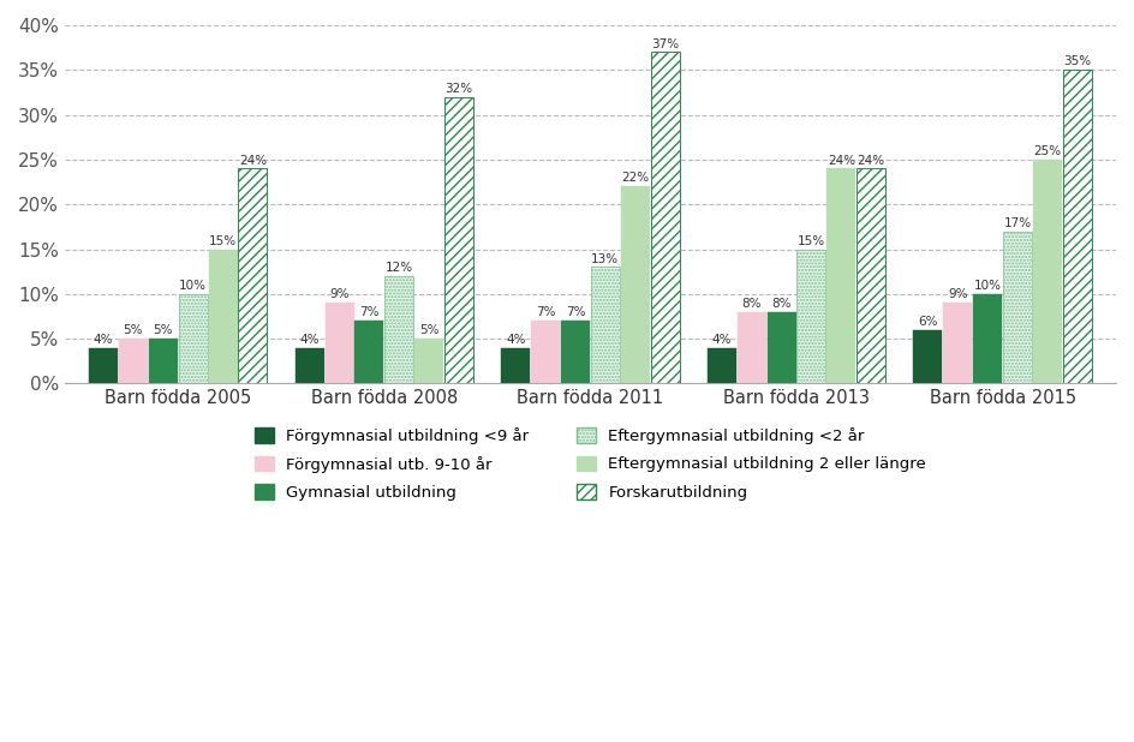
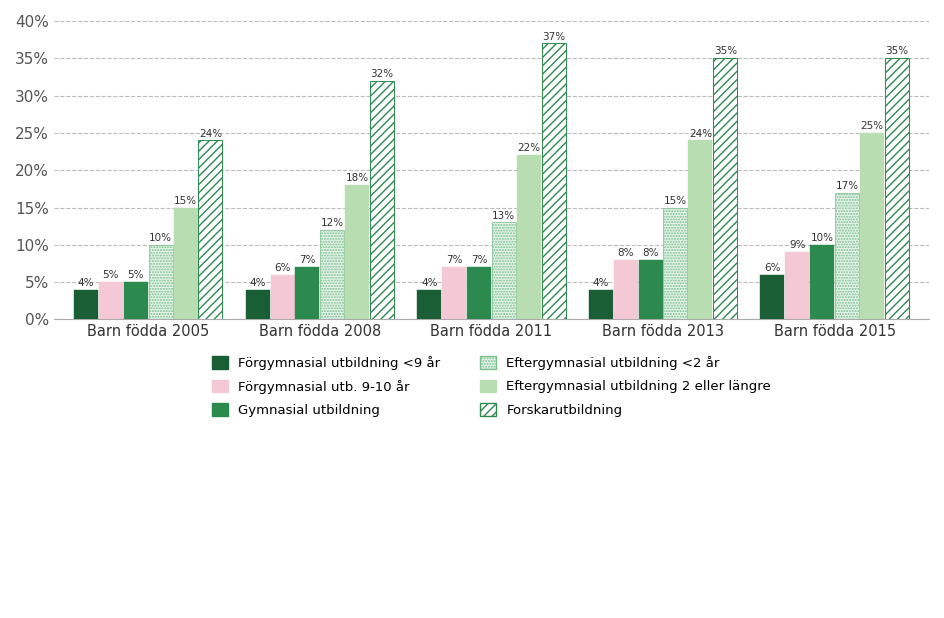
Förgymnasial utb. 9-10 år/Barn födda 2008: 9% -> 6%
Eftergymnasial utbildning 2 eller längre/Barn födda 2008: 5% -> 18%
Forskarutbildning/Barn födda 2013: 24% -> 35%
